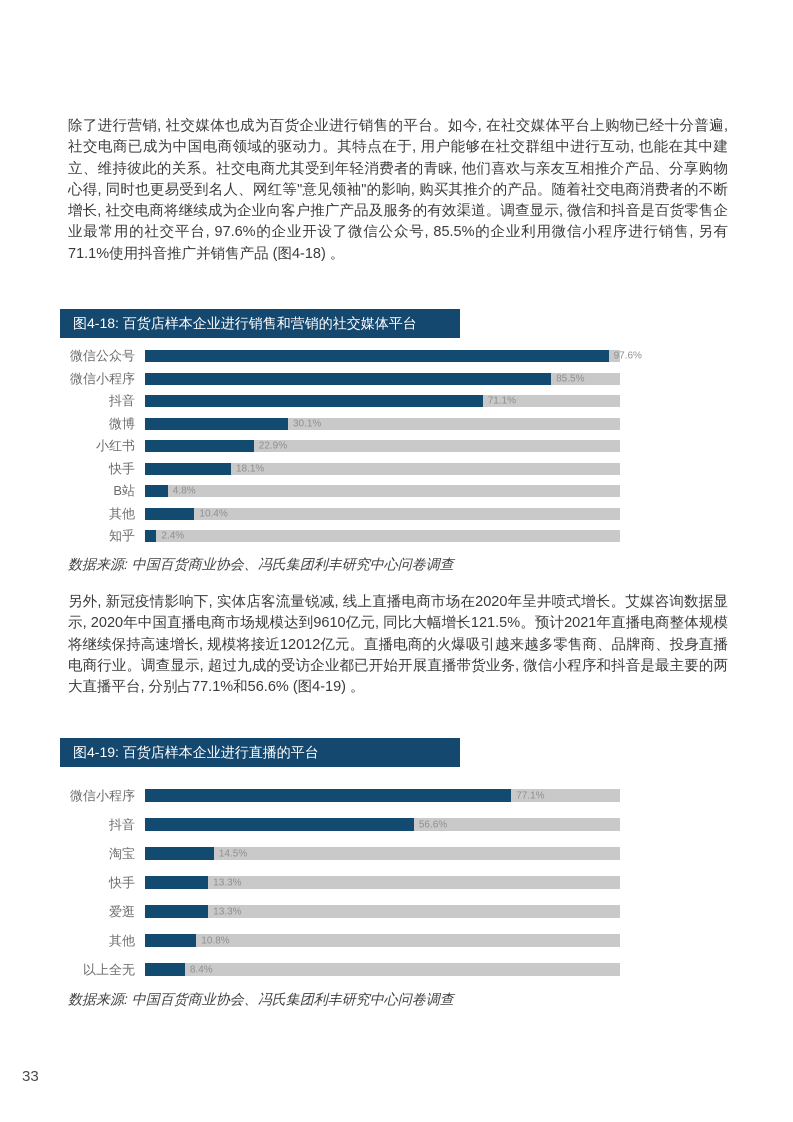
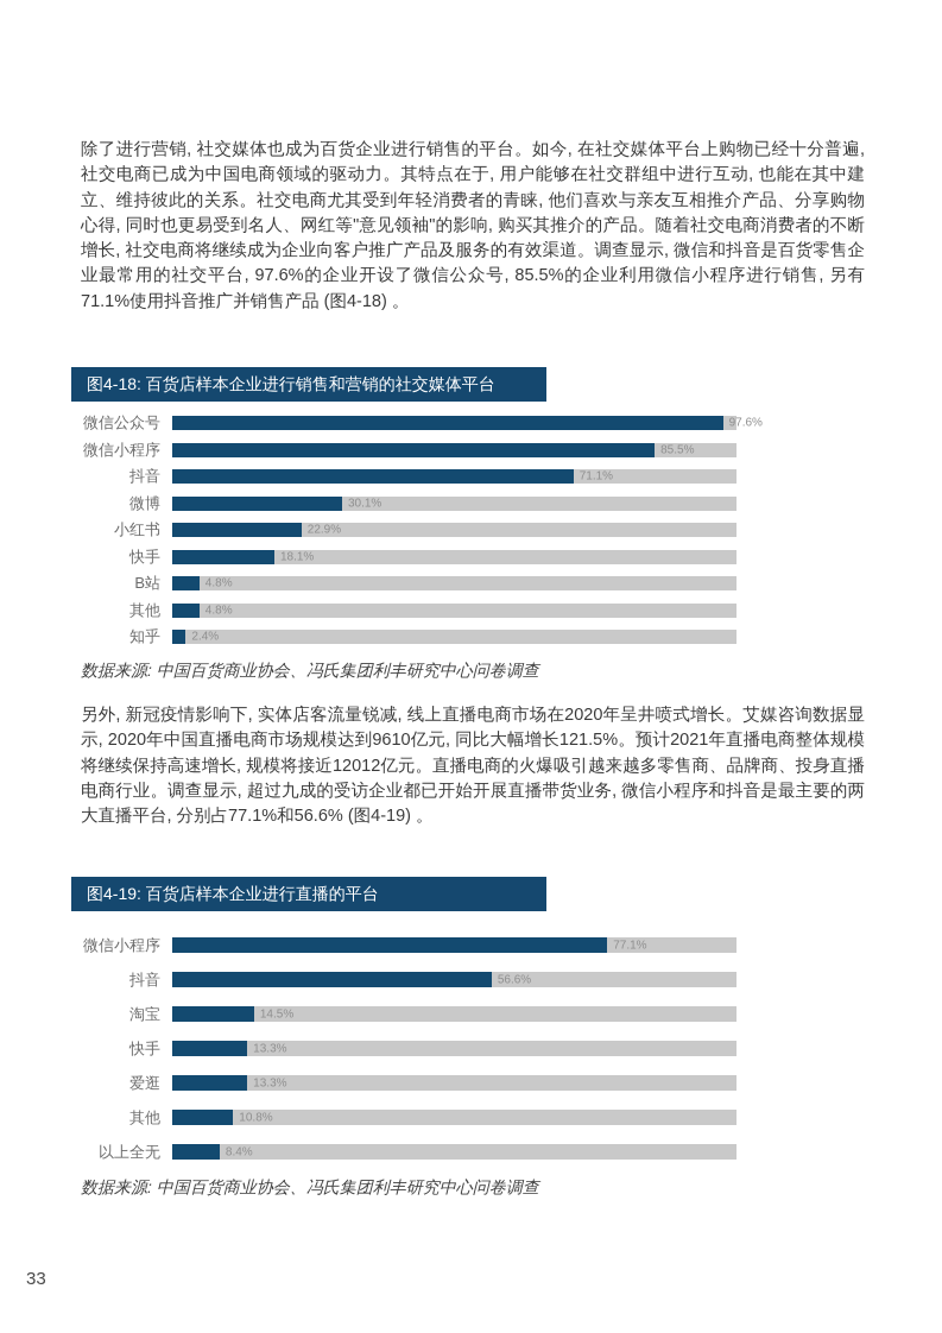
图4-18: 百货店样本企业进行销售和营销的社交媒体平台/其他: 10.4% -> 4.8%
